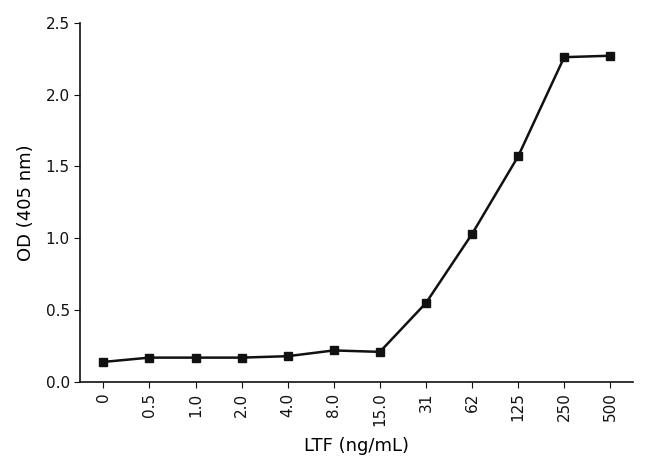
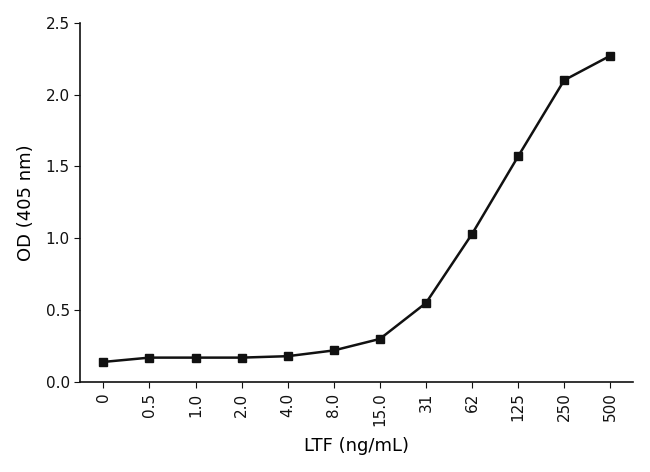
15.0: 0.21 -> 0.30
250: 2.26 -> 2.10
